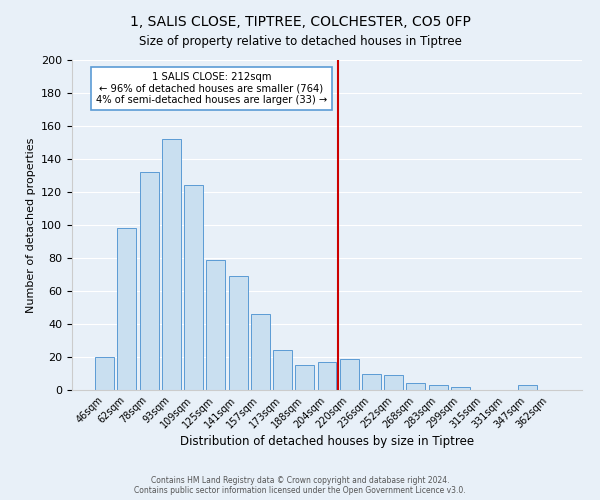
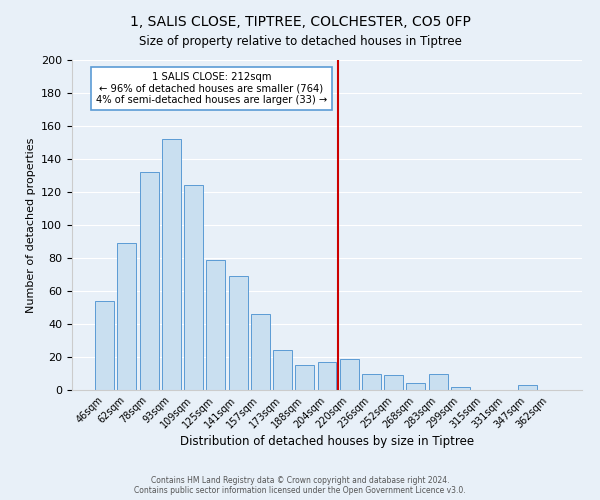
46sqm: 20 -> 54
62sqm: 98 -> 89
283sqm: 3 -> 10
